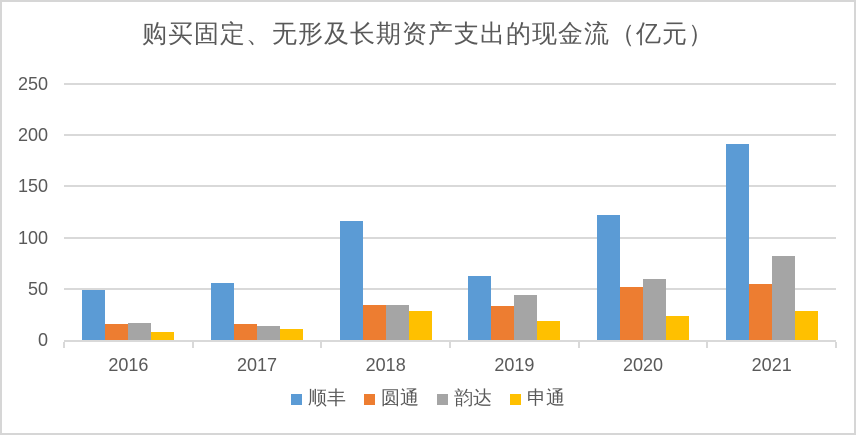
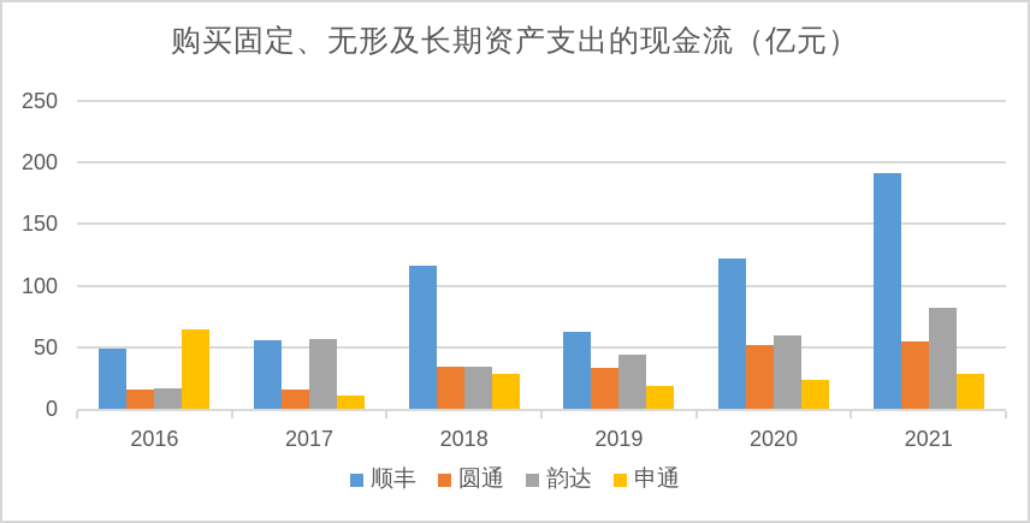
申通/2016: 8 -> 64
韵达/2017: 14 -> 57
